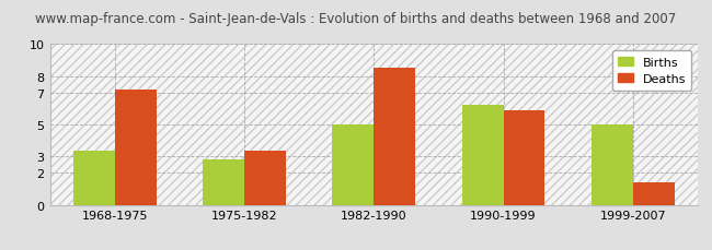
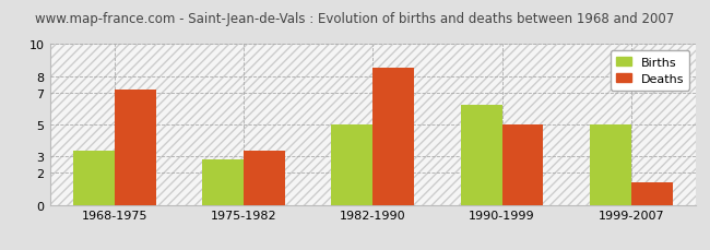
Deaths/1990-1999: 5.9 -> 5.0
